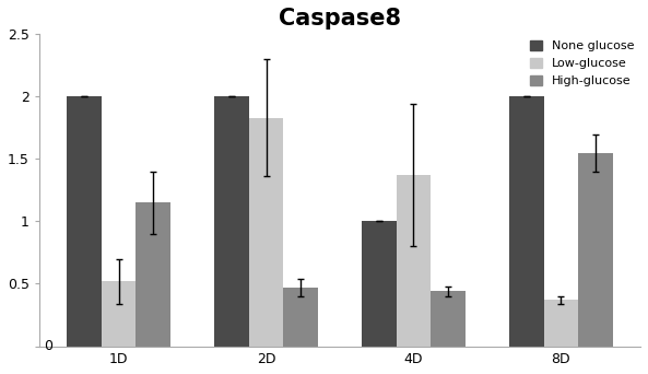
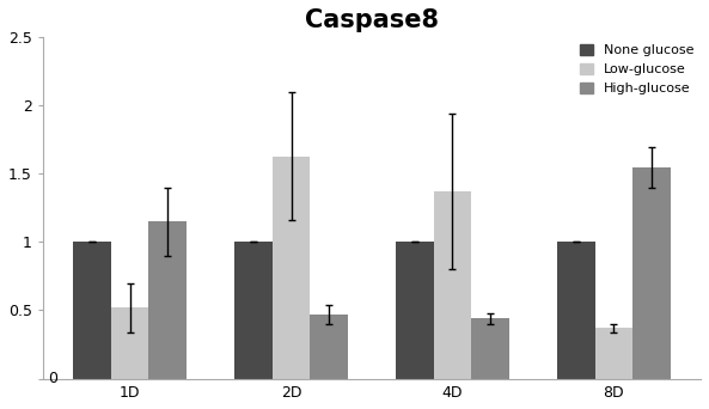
None glucose/1D: 2 -> 1
None glucose/2D: 2 -> 1
Low-glucose/2D: 1.83 -> 1.63
None glucose/8D: 2 -> 1
